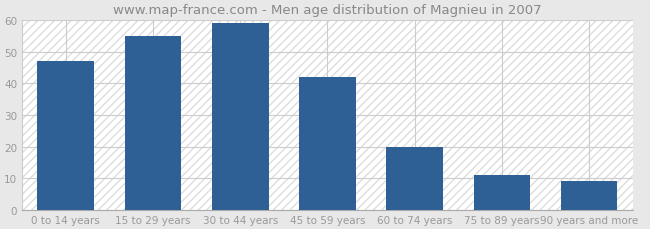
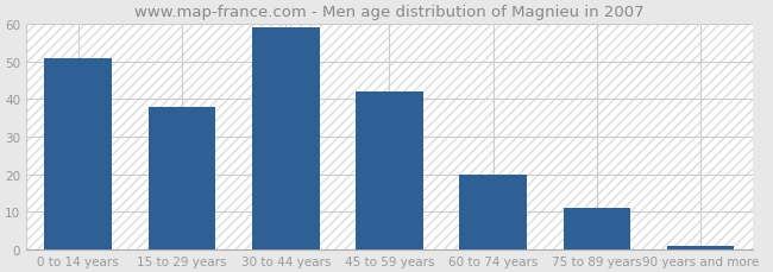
0 to 14 years: 47 -> 51
15 to 29 years: 55 -> 38
90 years and more: 9 -> 1
